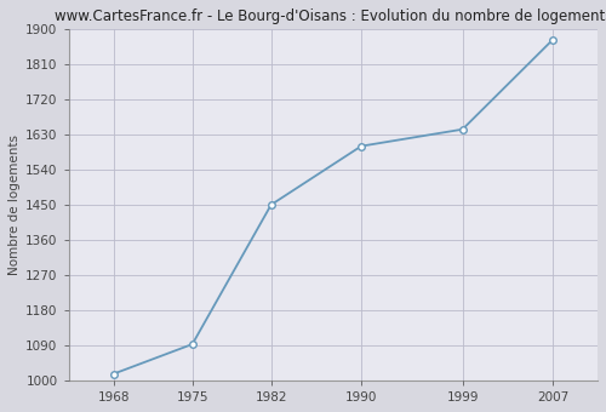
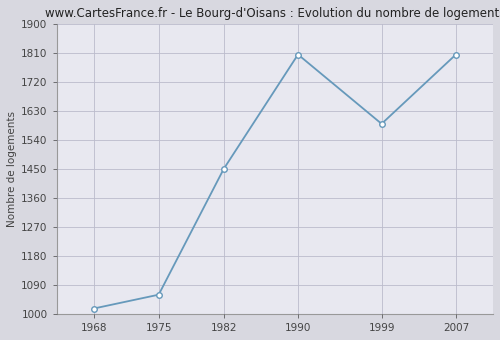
1975: 1093 -> 1060
1990: 1600 -> 1805
1999: 1643 -> 1590
2007: 1872 -> 1805
